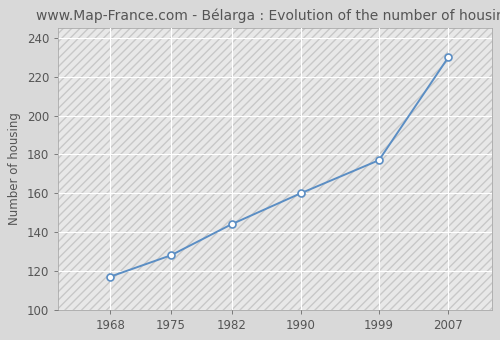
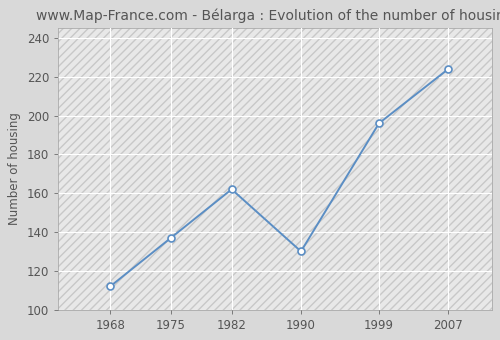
1968: 117 -> 112
1975: 128 -> 137
1982: 144 -> 162
1990: 160 -> 130
1999: 177 -> 196
2007: 230 -> 224
